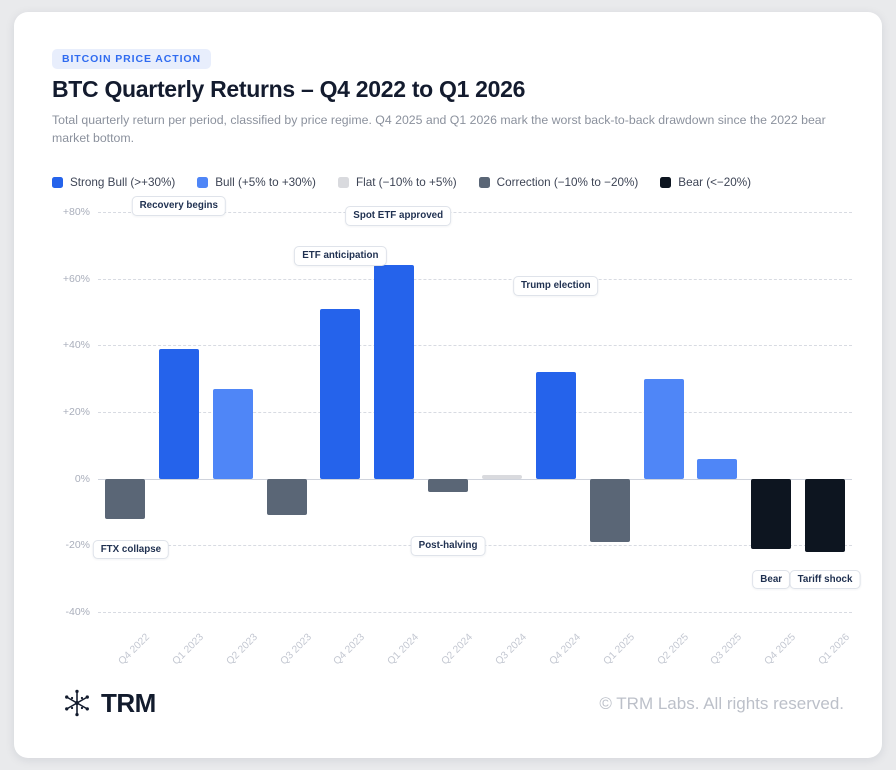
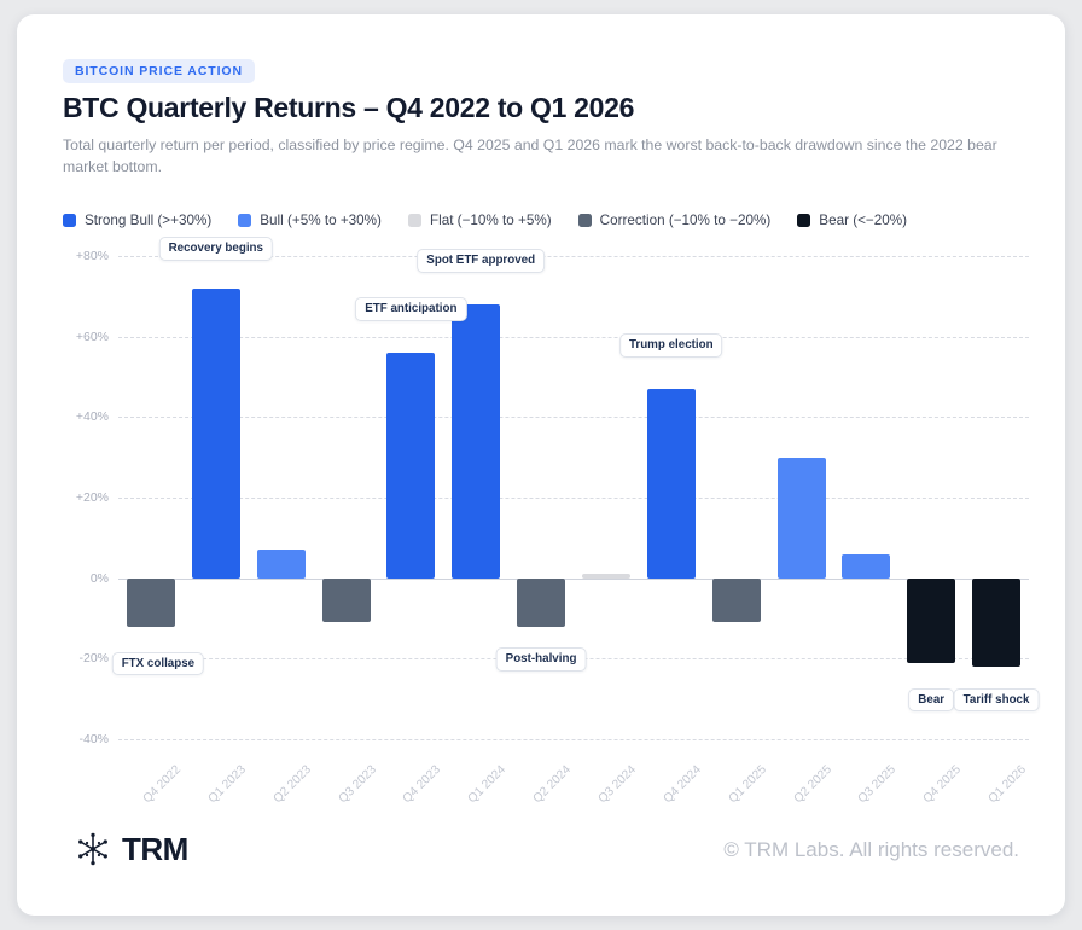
Q1 2023: 39% -> 72%
Q2 2023: 27% -> 7%
Q4 2023: 51% -> 56%
Q1 2024: 64% -> 68%
Q2 2024: -4% -> -12%
Q4 2024: 32% -> 47%
Q1 2025: -19% -> -11%
